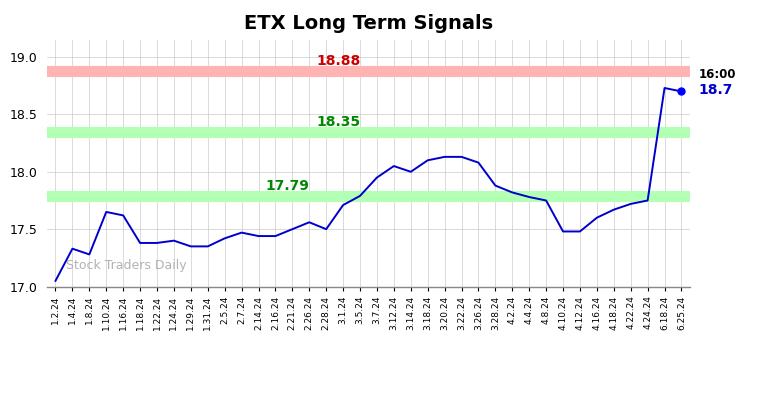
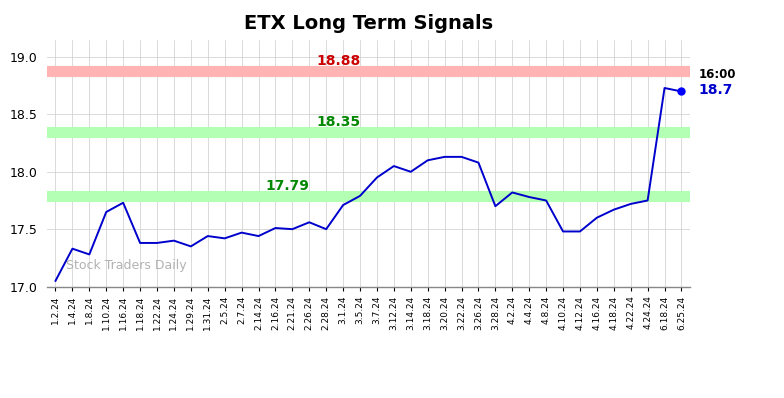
1.16.24: 17.62 -> 17.73
1.31.24: 17.35 -> 17.44
2.16.24: 17.44 -> 17.51
3.28.24: 17.88 -> 17.70
